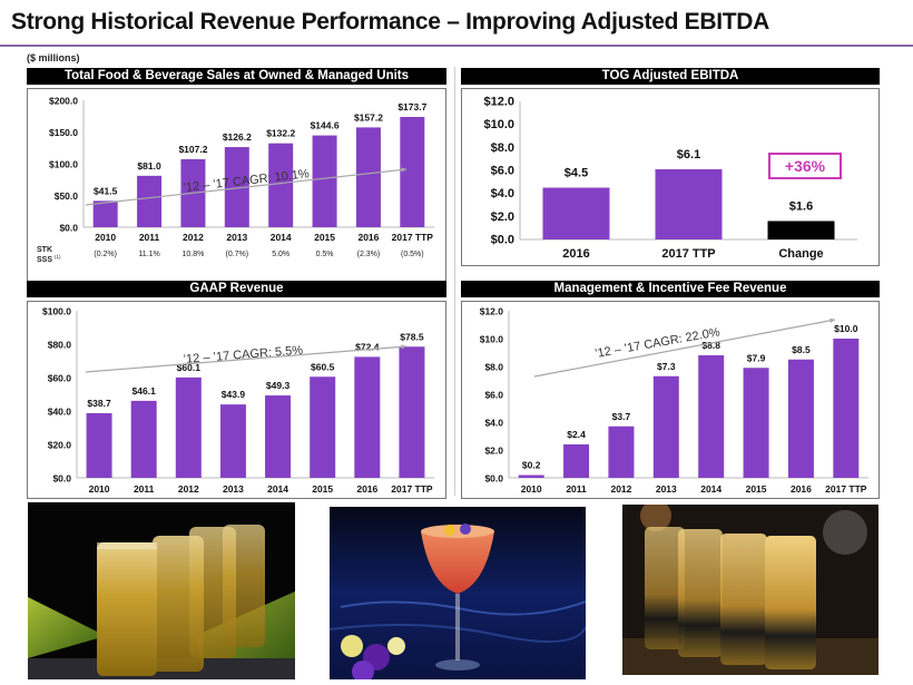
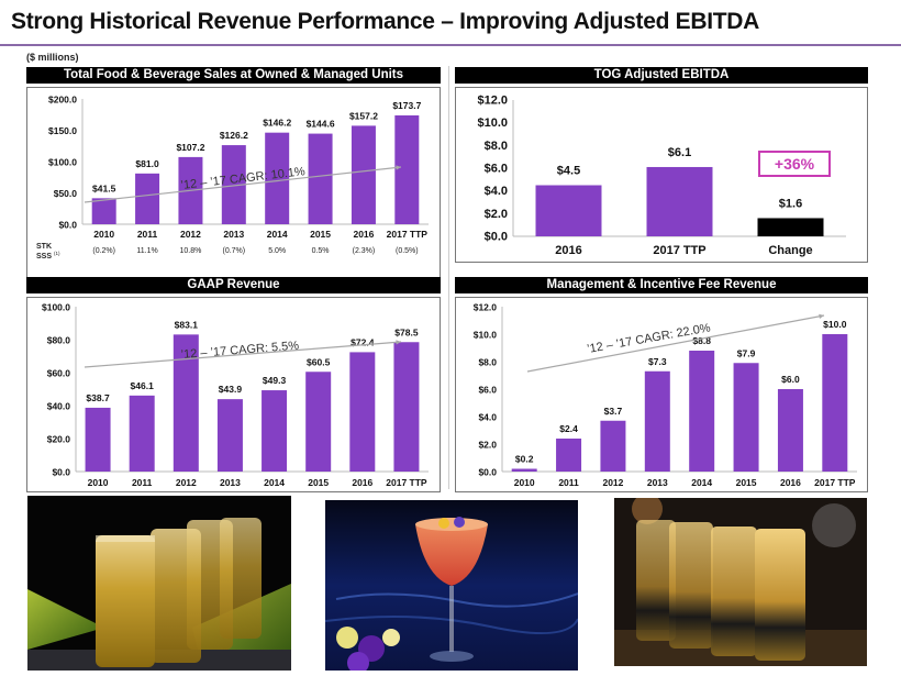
Total Food & Beverage Sales at Owned & Managed Units/2014: $132.2 -> $146.2
GAAP Revenue/2012: $60.1 -> $83.1
Management & Incentive Fee Revenue/2016: $8.5 -> $6.0
